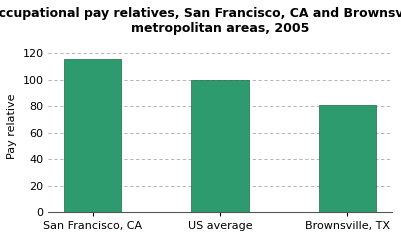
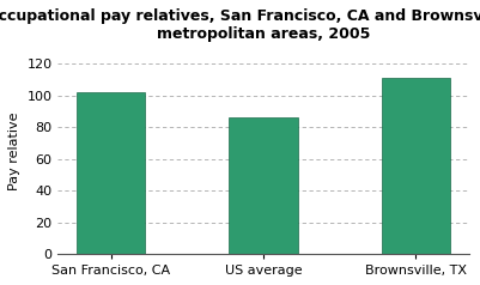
San Francisco, CA: 116 -> 102
US average: 100 -> 86
Brownsville, TX: 81 -> 111
